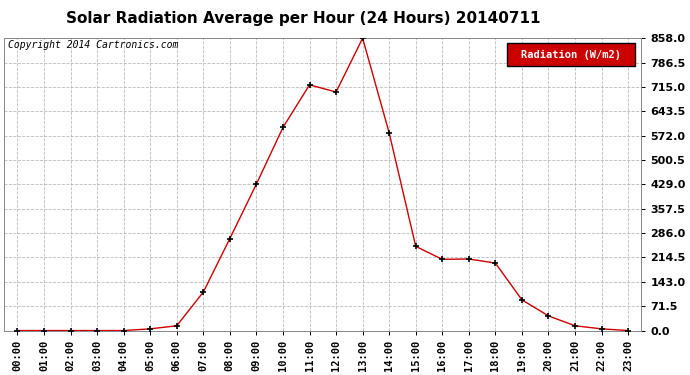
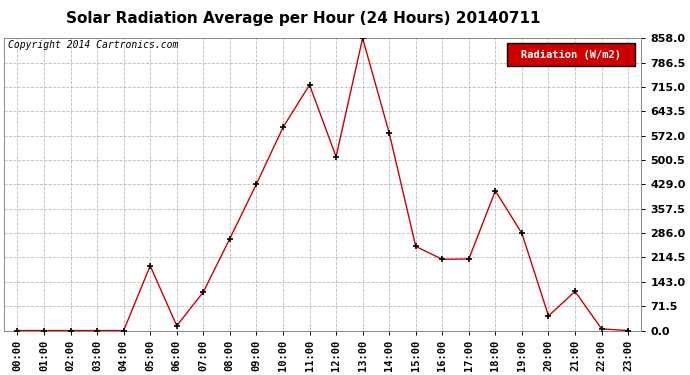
05:00: 5 -> 190
12:00: 700 -> 510
18:00: 198 -> 410
19:00: 90 -> 285
21:00: 14 -> 115
